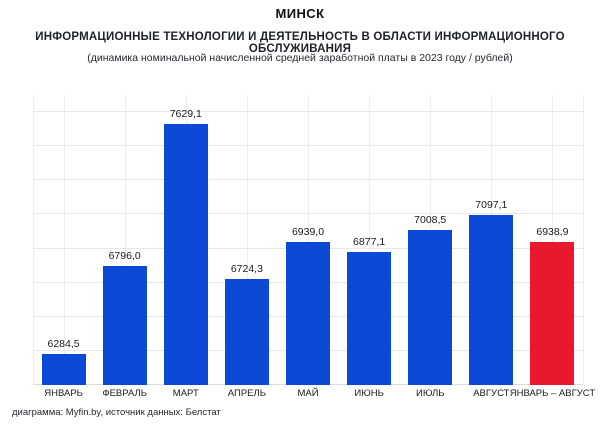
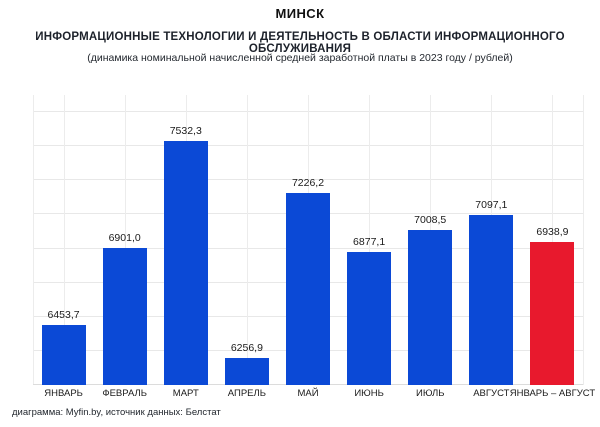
ЯНВАРЬ: 6284,5 -> 6453,7
ФЕВРАЛЬ: 6796,0 -> 6901,0
МАРТ: 7629,1 -> 7532,3
АПРЕЛЬ: 6724,3 -> 6256,9
МАЙ: 6939,0 -> 7226,2
